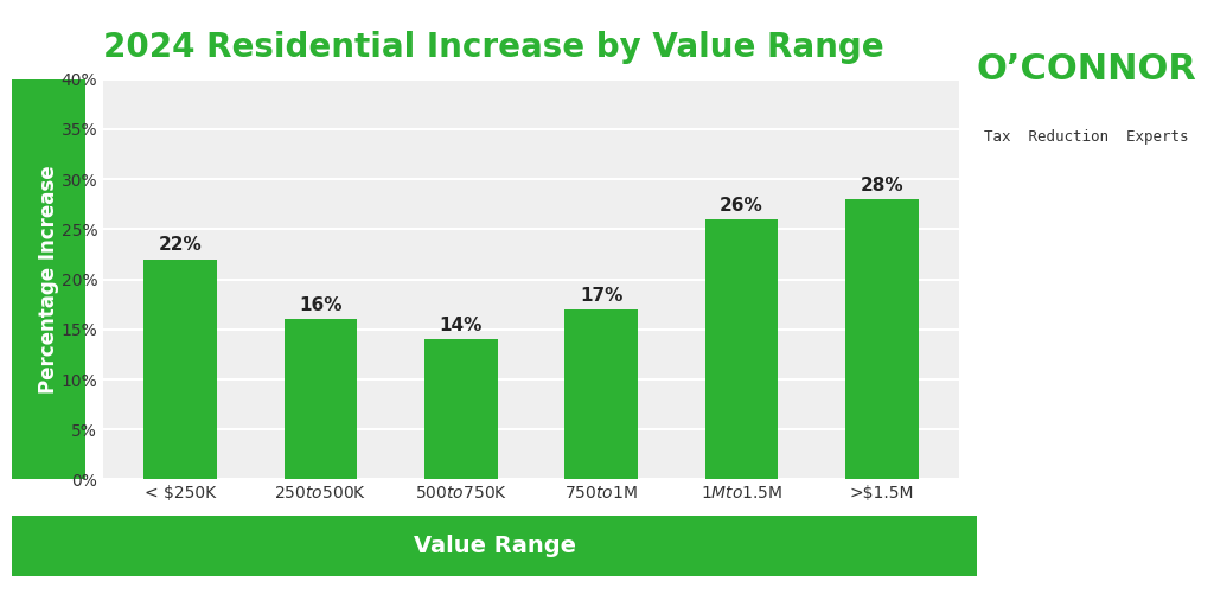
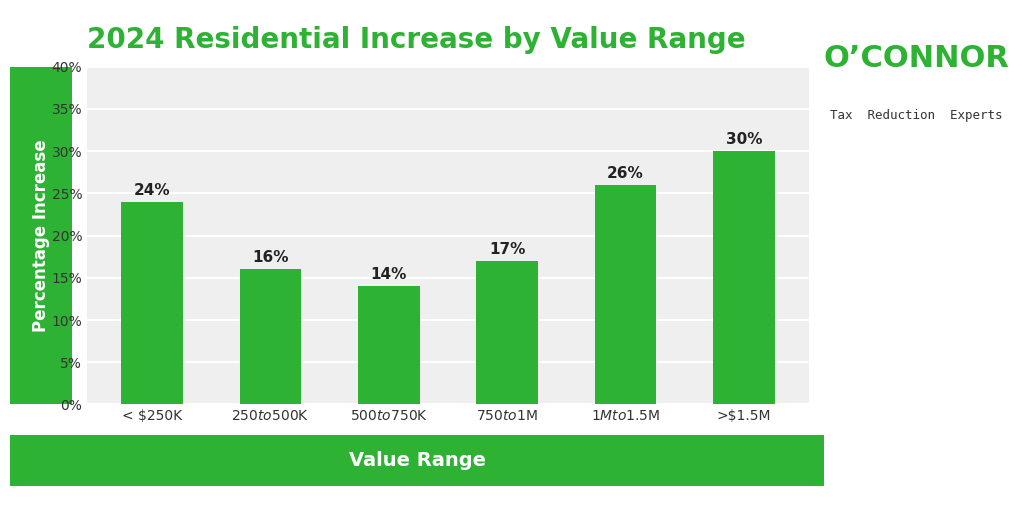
< $250K: 22% -> 24%
>$1.5M: 28% -> 30%
